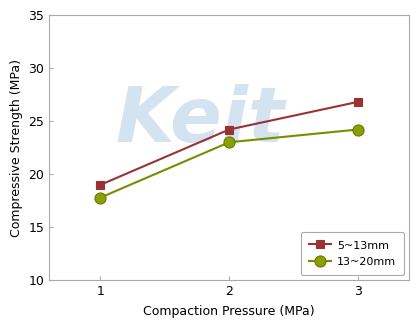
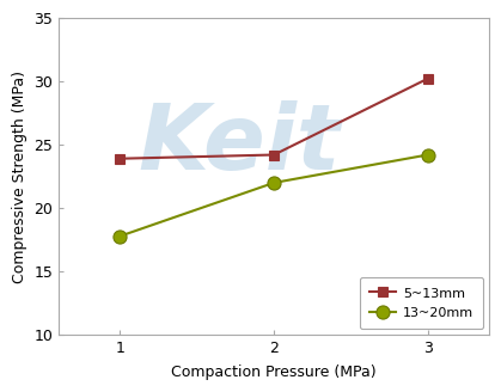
5~13mm/1: 19.0 -> 23.9
13~20mm/2: 23.0 -> 22.0
5~13mm/3: 26.8 -> 30.2
